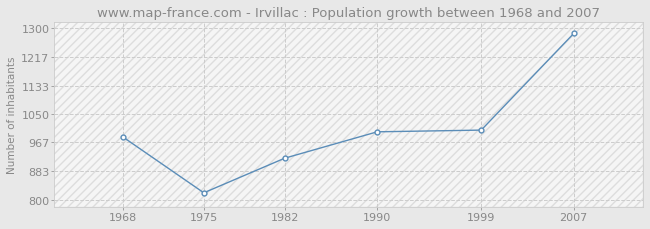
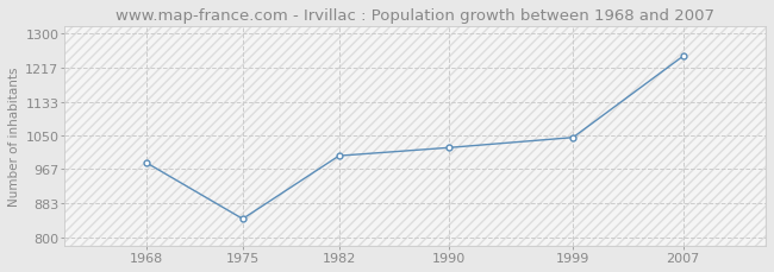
1975: 820 -> 845
1982: 921 -> 1000
1990: 998 -> 1020
1999: 1003 -> 1045
2007: 1285 -> 1245
